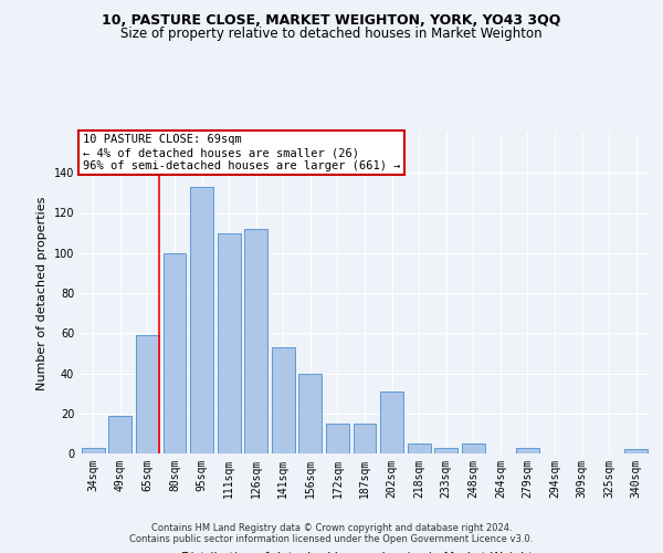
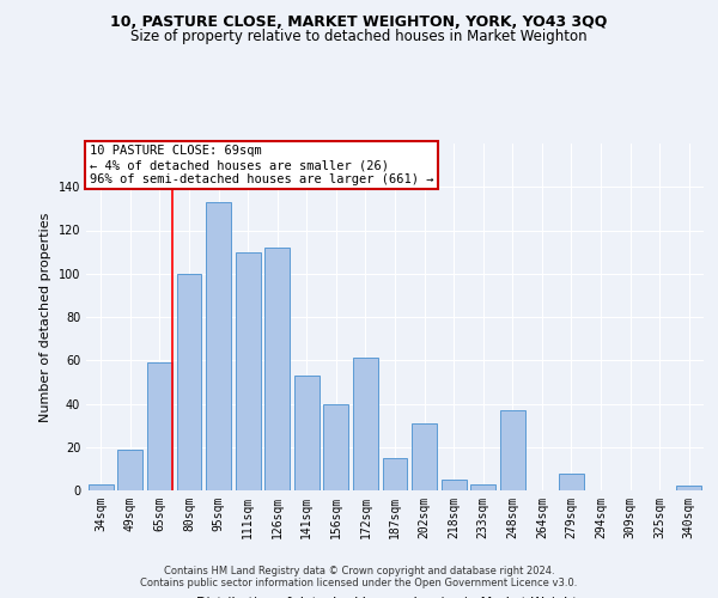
172sqm: 15 -> 61
248sqm: 5 -> 37
279sqm: 3 -> 8
